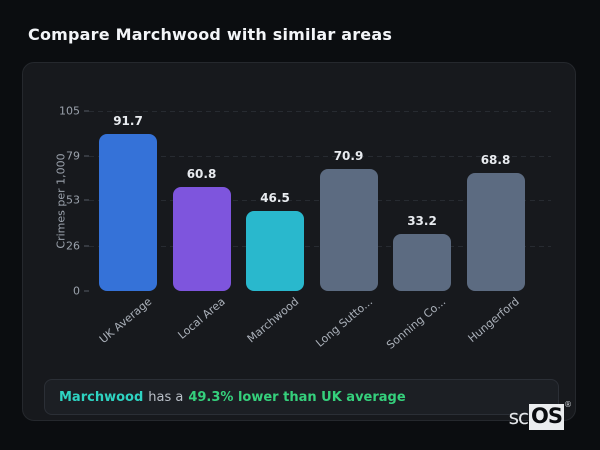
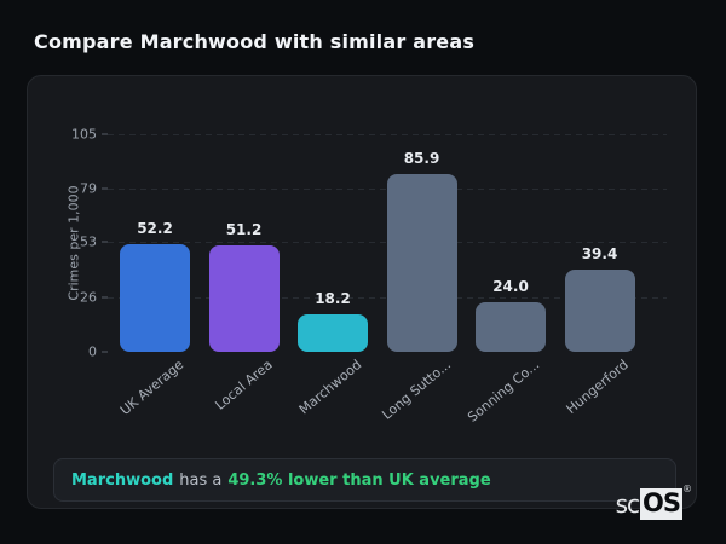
UK Average: 91.7 -> 52.2
Local Area: 60.8 -> 51.2
Marchwood: 46.5 -> 18.2
Long Sutto...: 70.9 -> 85.9
Sonning Co...: 33.2 -> 24.0
Hungerford: 68.8 -> 39.4
